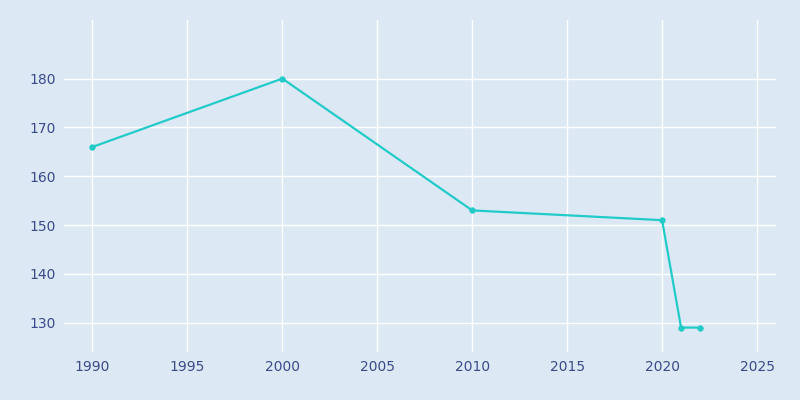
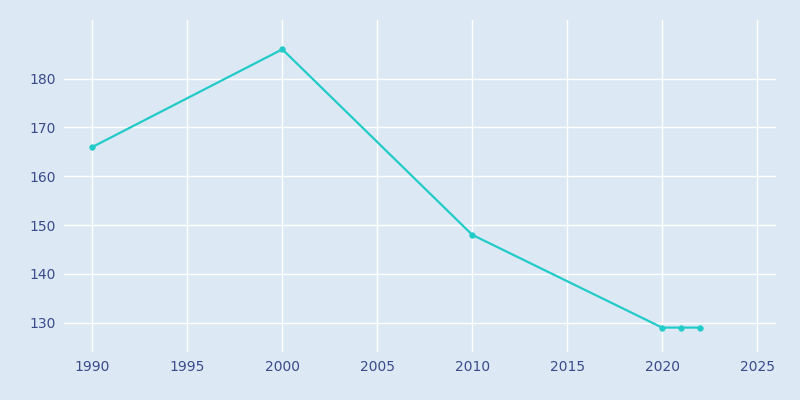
2000: 180 -> 186
2010: 153 -> 148
2020: 151 -> 129
